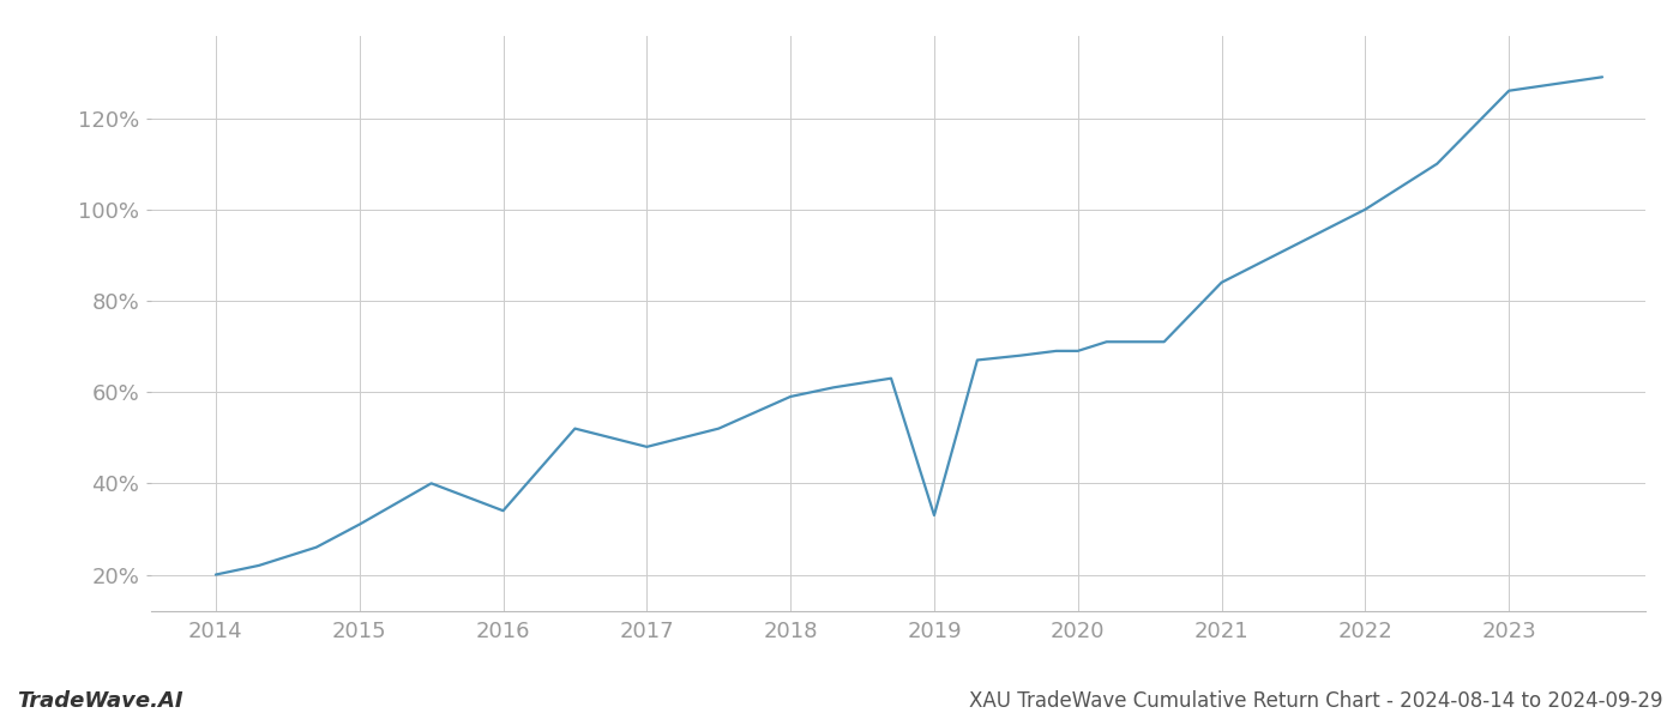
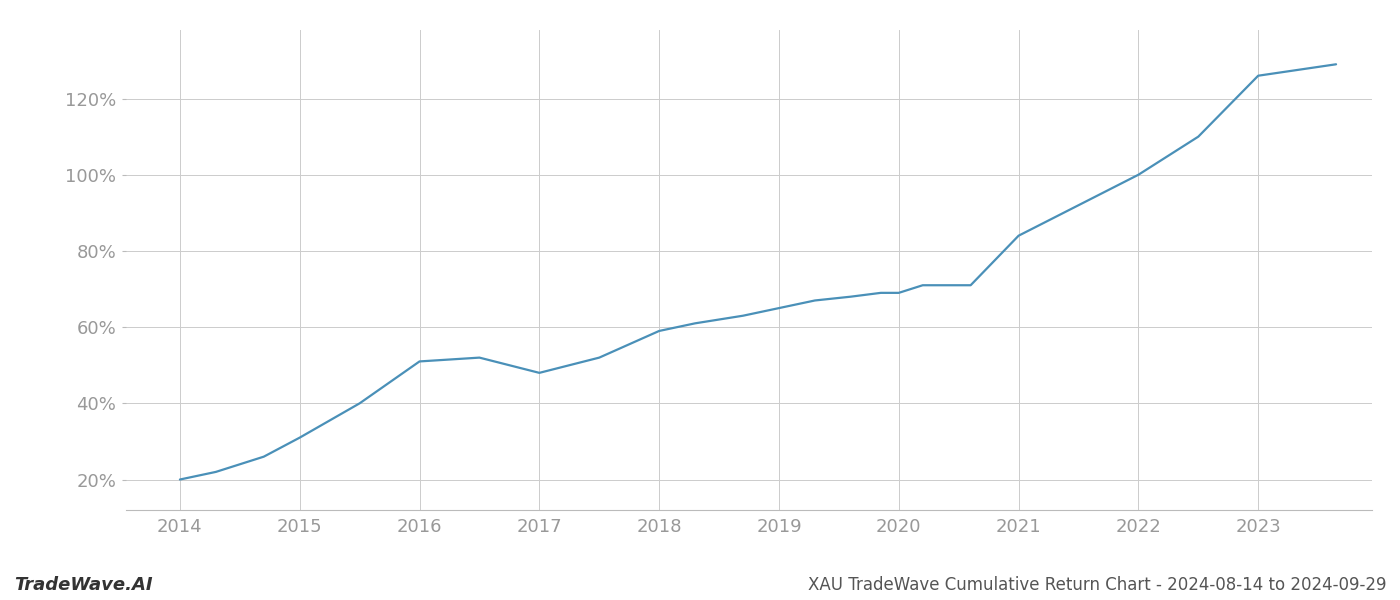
2016: 34% -> 51%
2019: 33% -> 65%
